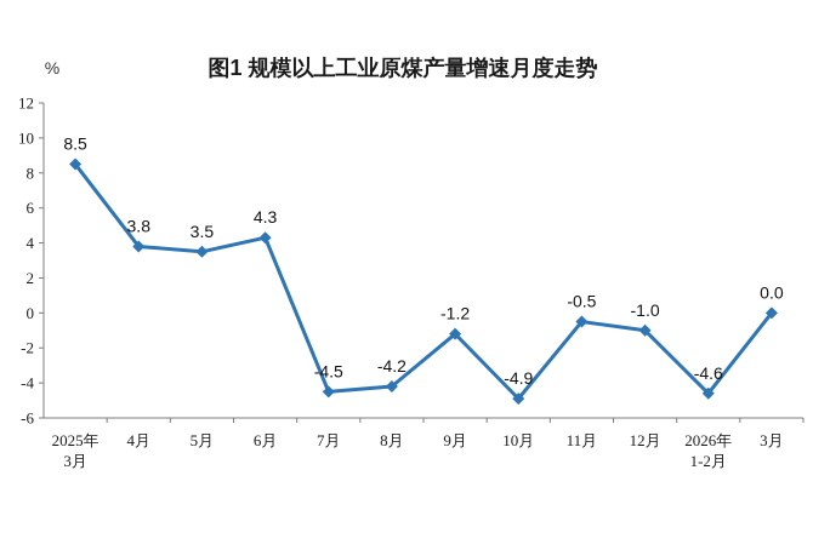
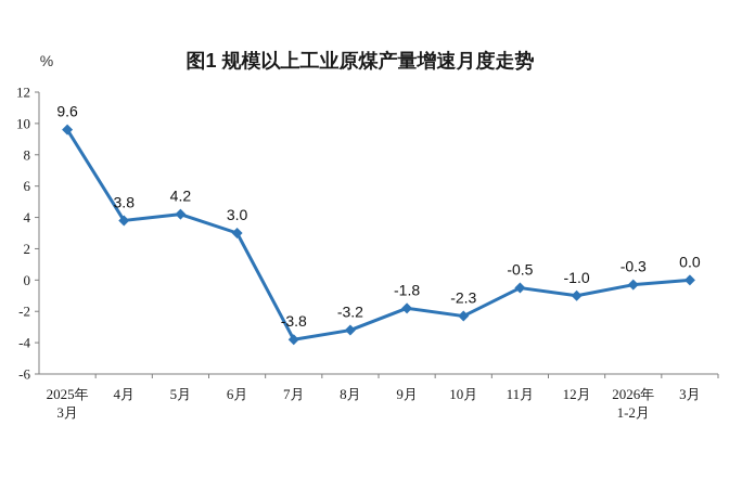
2025年 3月: 8.5 -> 9.6
5月: 3.5 -> 4.2
6月: 4.3 -> 3.0
7月: -4.5 -> -3.8
8月: -4.2 -> -3.2
9月: -1.2 -> -1.8
10月: -4.9 -> -2.3
2026年 1-2月: -4.6 -> -0.3
